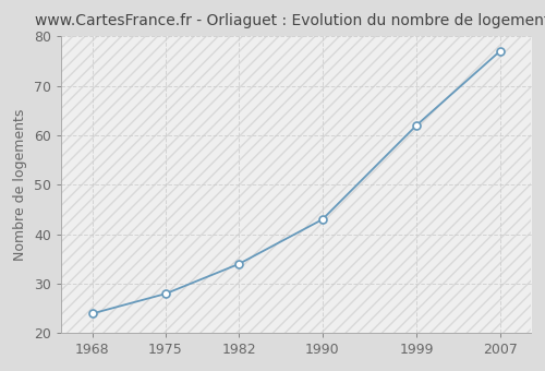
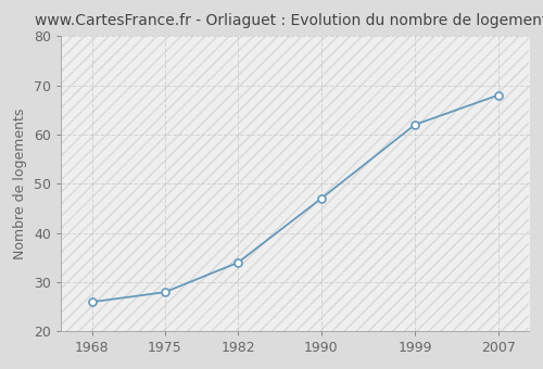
1968: 24 -> 26
1990: 43 -> 47
2007: 77 -> 68
